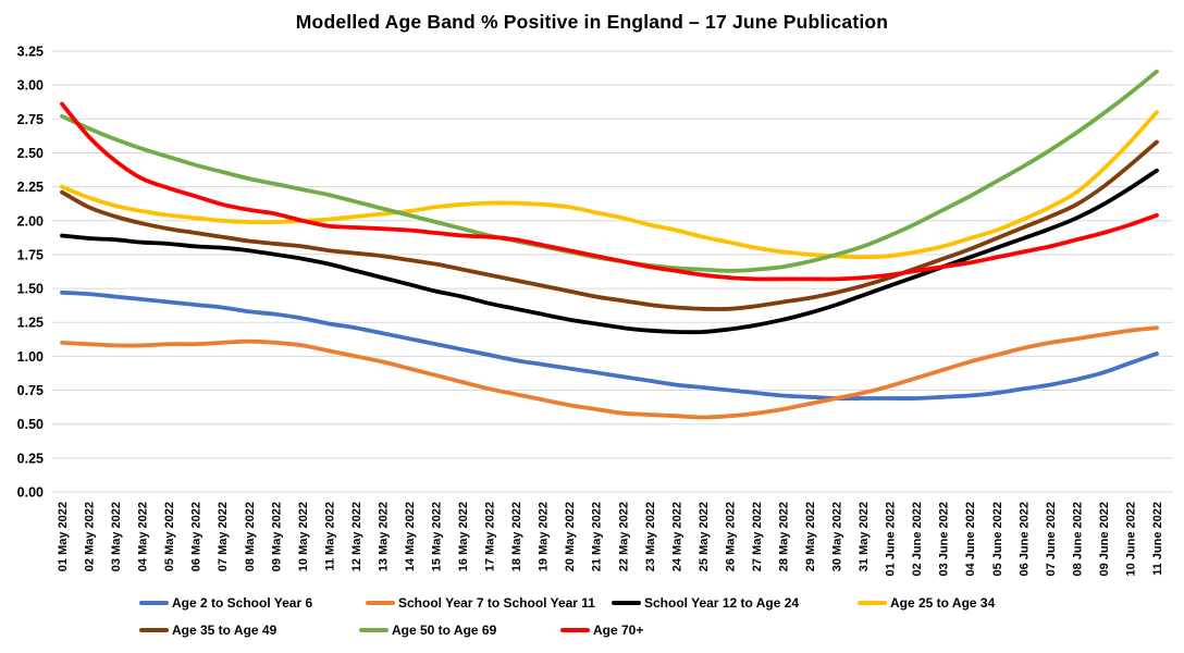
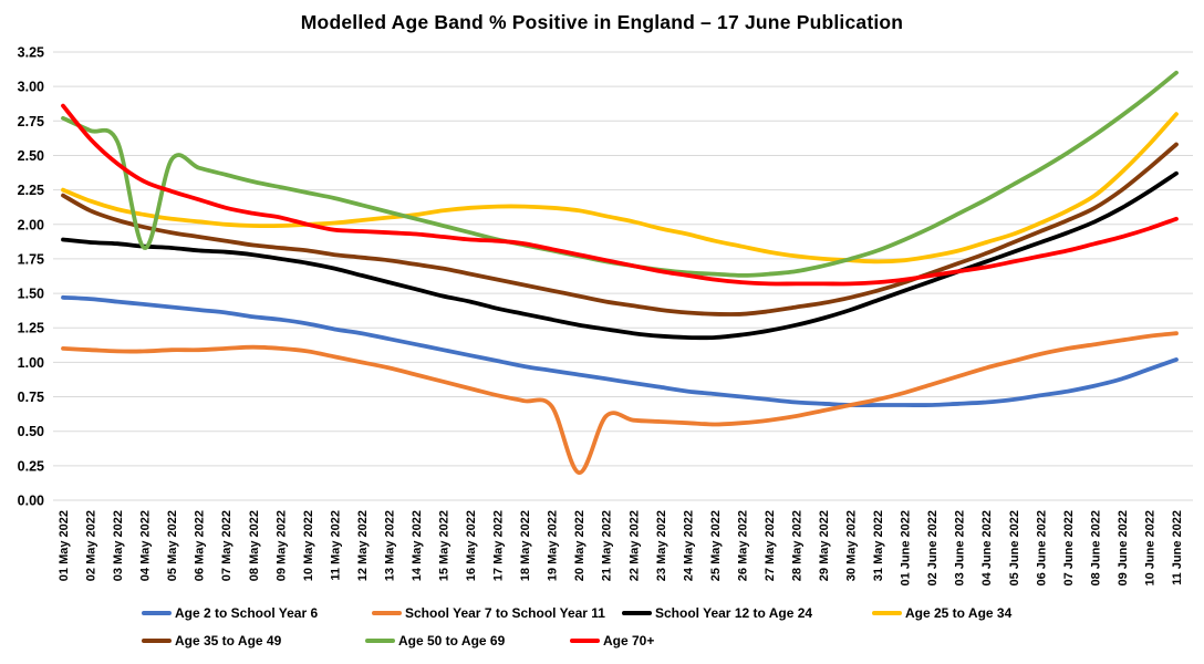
Age 50 to Age 69/04 May 2022: 2.53 -> 1.83
School Year 7 to School Year 11/20 May 2022: 0.64 -> 0.20
